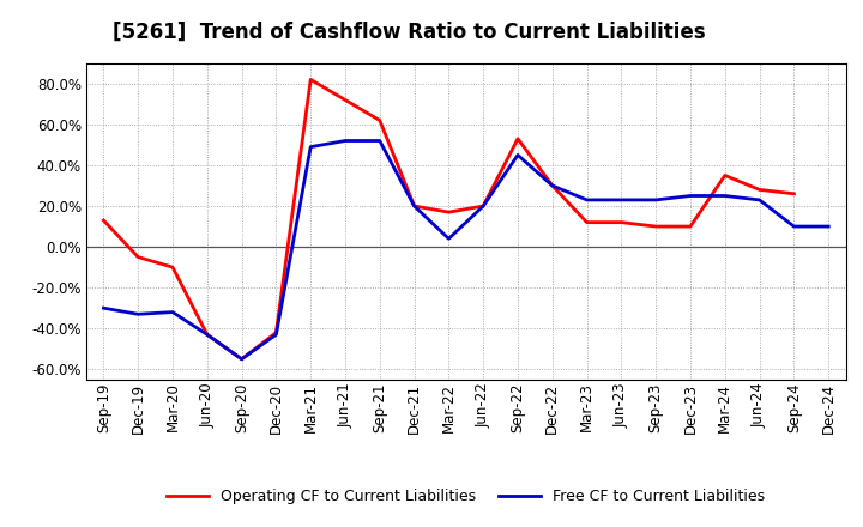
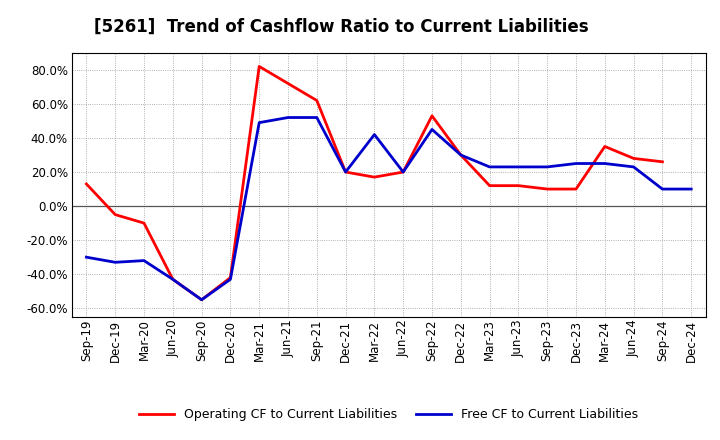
Free CF to Current Liabilities/Mar-22: 4% -> 42%
